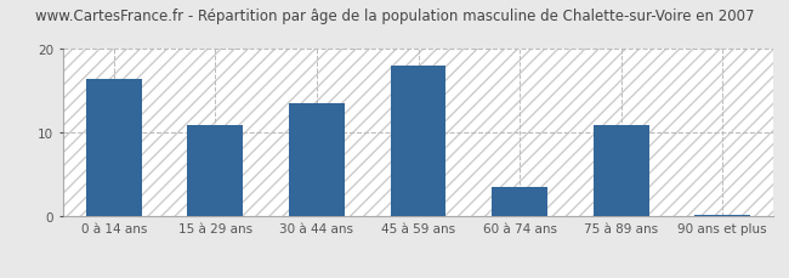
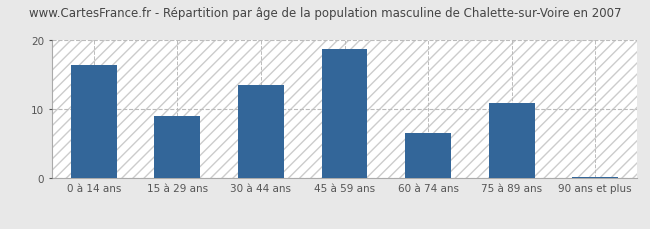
15 à 29 ans: 11.0 -> 9.0
45 à 59 ans: 18.0 -> 18.8
60 à 74 ans: 3.5 -> 6.6
